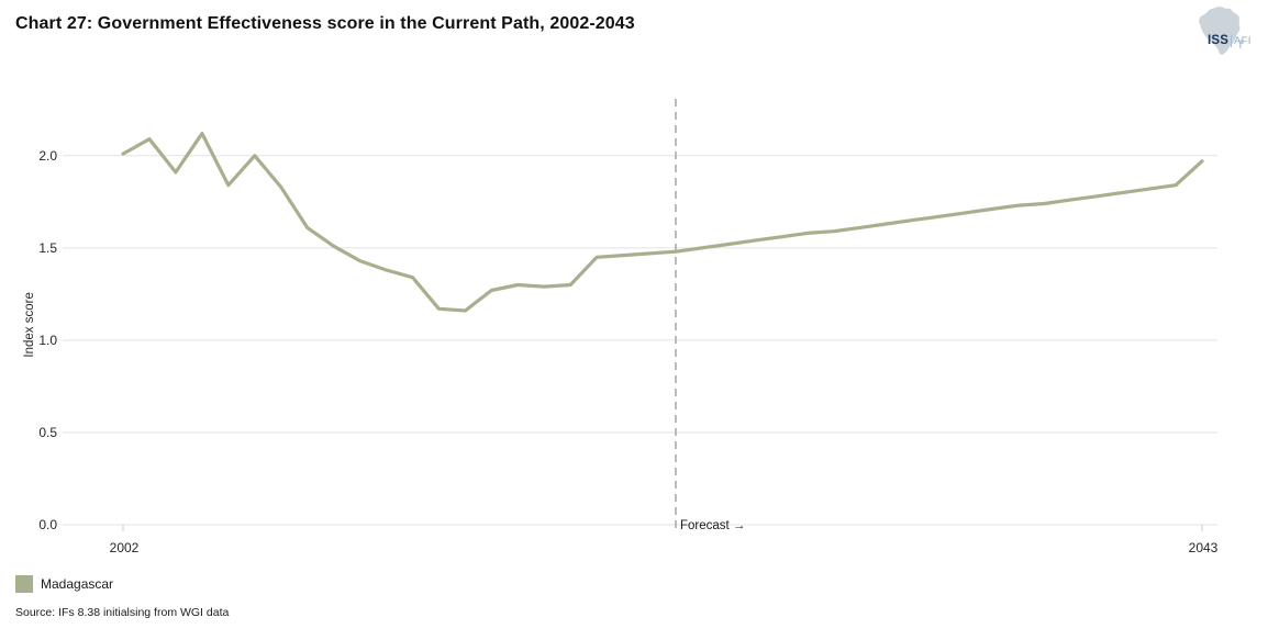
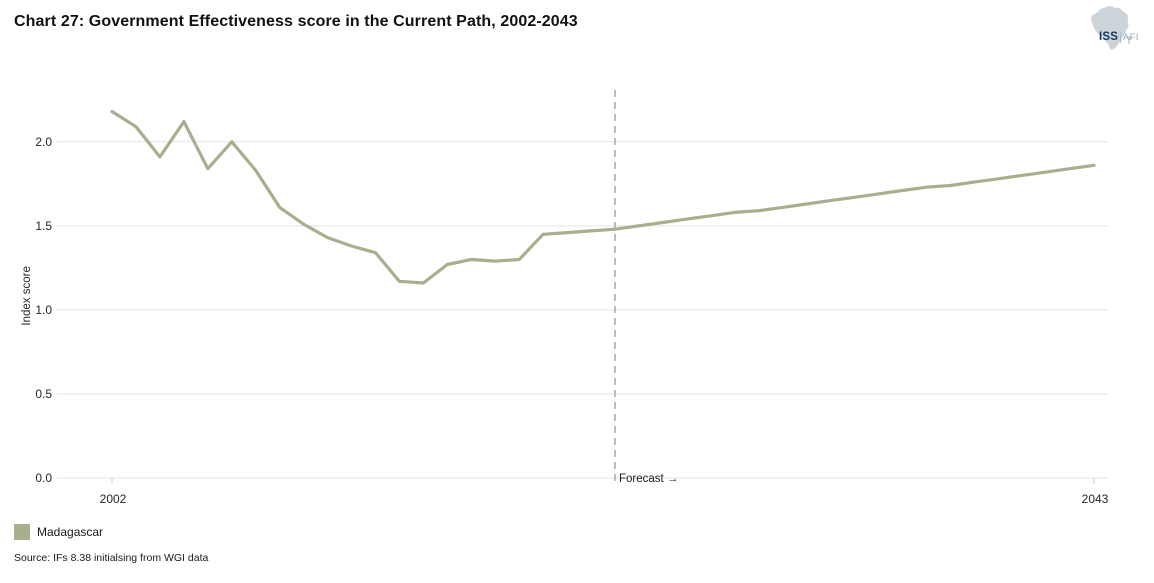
2002: 2.01 -> 2.18
2043: 1.97 -> 1.86
